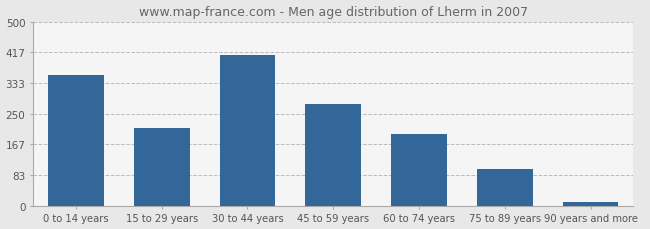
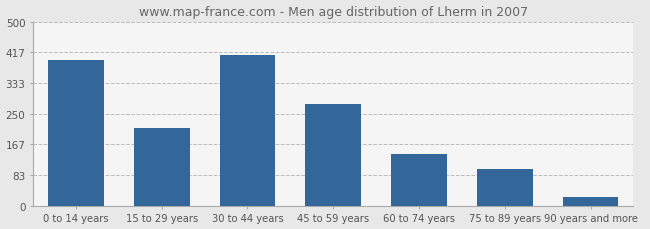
0 to 14 years: 355 -> 395
60 to 74 years: 195 -> 140
90 years and more: 10 -> 25
